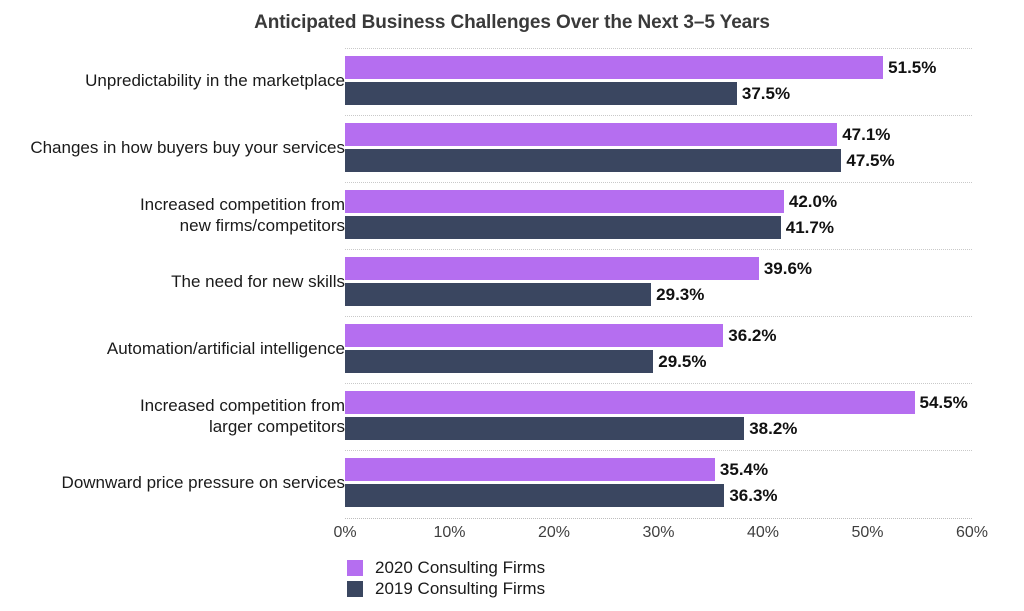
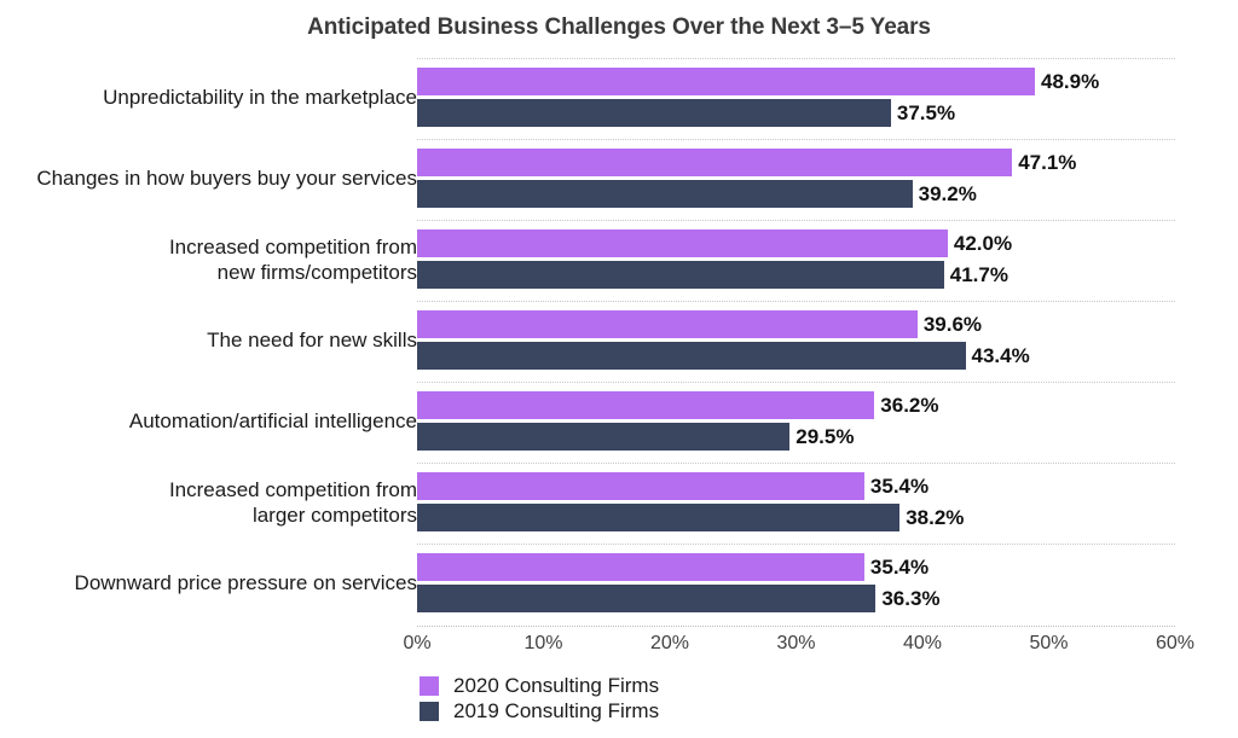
2020 Consulting Firms/Unpredictability in the marketplace: 51.5% -> 48.9%
2019 Consulting Firms/Changes in how buyers buy your services: 47.5% -> 39.2%
2019 Consulting Firms/The need for new skills: 29.3% -> 43.4%
2020 Consulting Firms/Increased competition from larger competitors: 54.5% -> 35.4%
